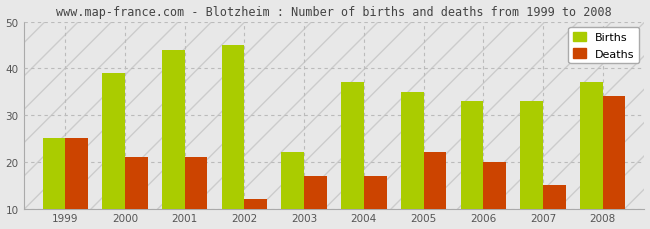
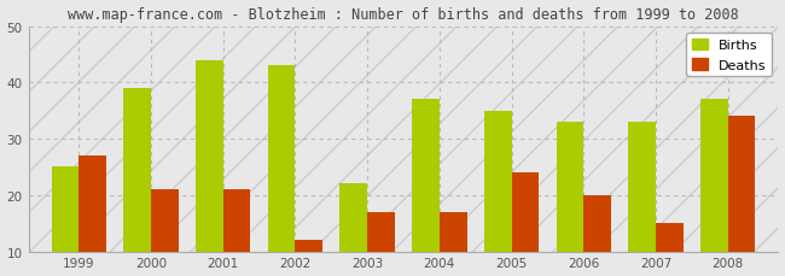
Deaths/1999: 25 -> 27
Births/2002: 45 -> 43
Deaths/2005: 22 -> 24
